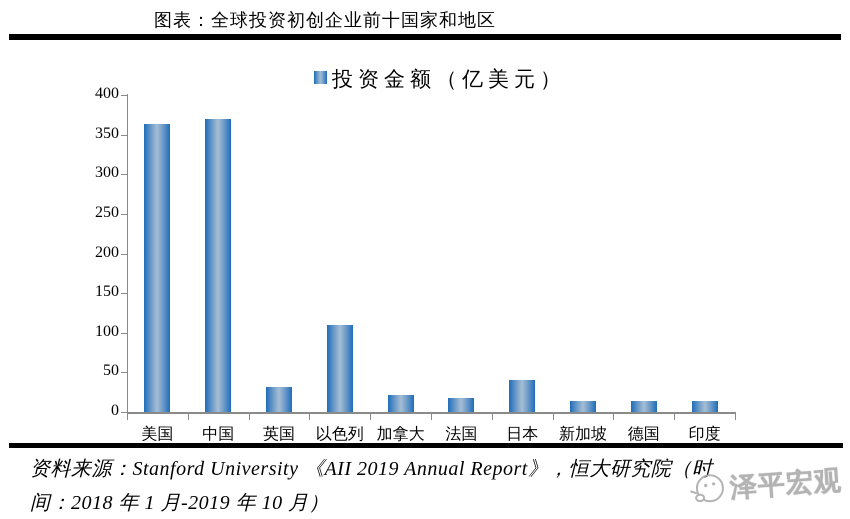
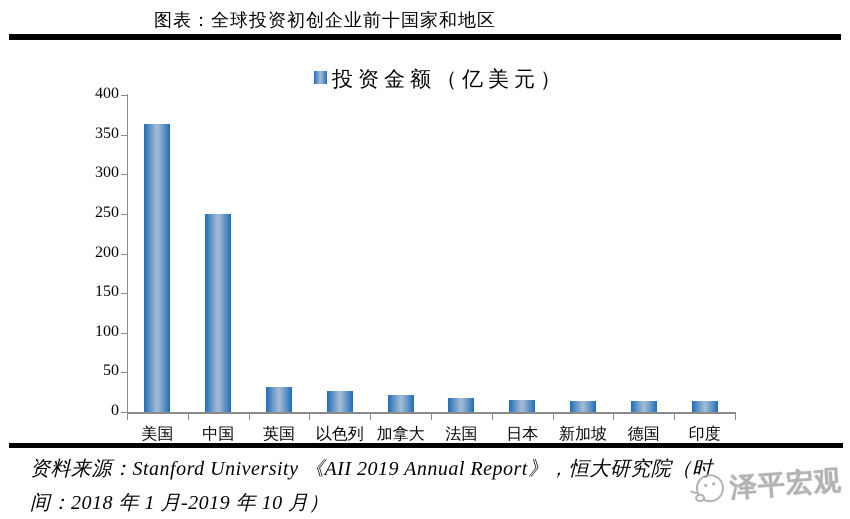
中国: 370 -> 250
以色列: 110 -> 30
日本: 40 -> 20
